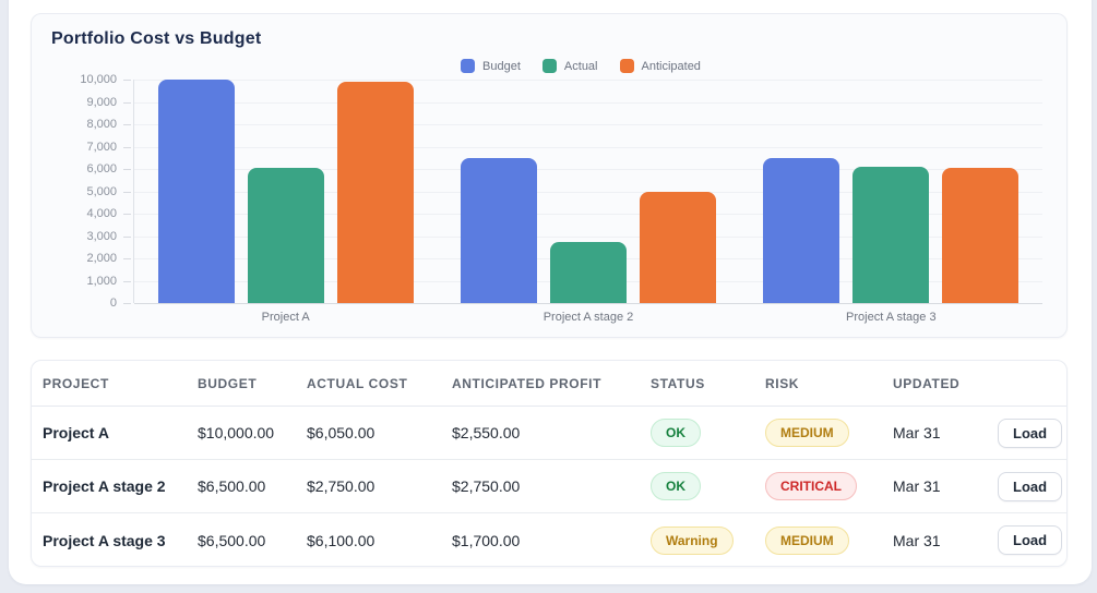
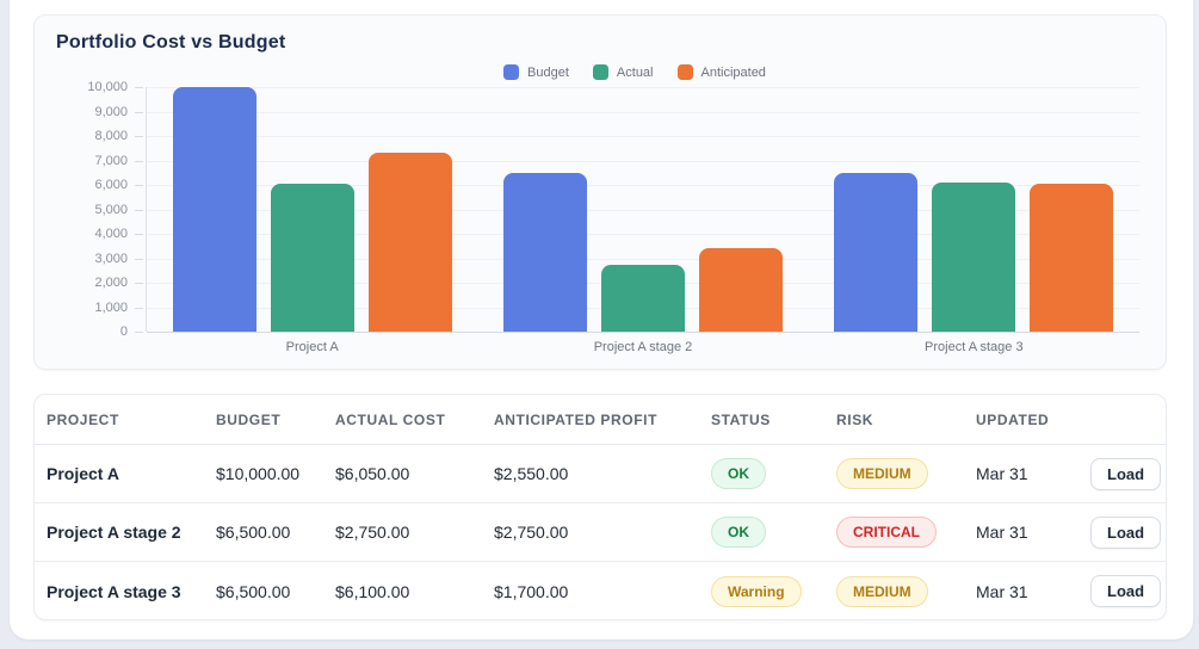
Anticipated/Project A: 9900 -> 7300
Anticipated/Project A stage 2: 5000 -> 3400
